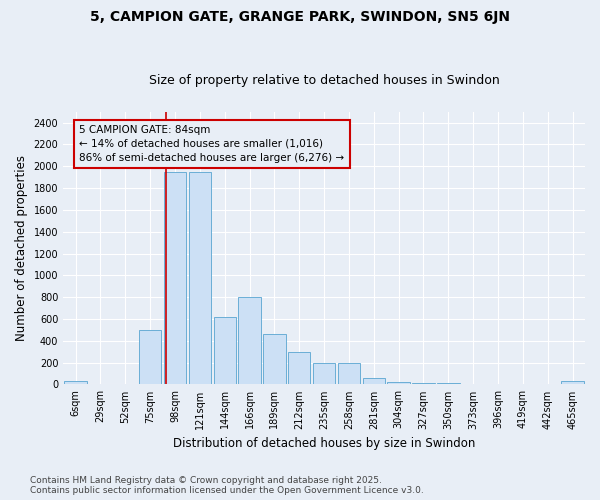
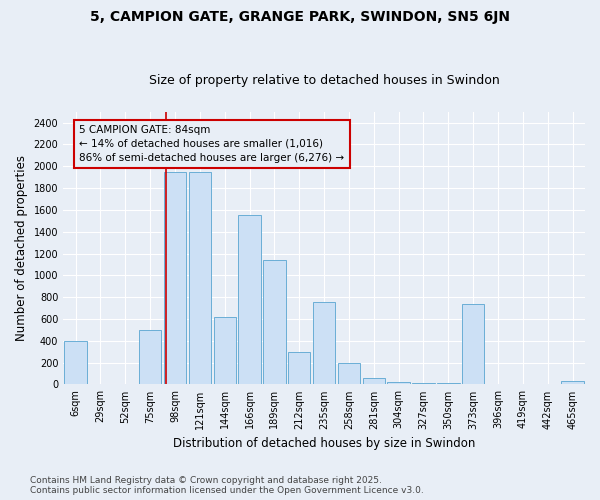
6sqm: 30 -> 400
166sqm: 800 -> 1550
189sqm: 460 -> 1140
235sqm: 200 -> 760
373sqm: 10 -> 740
